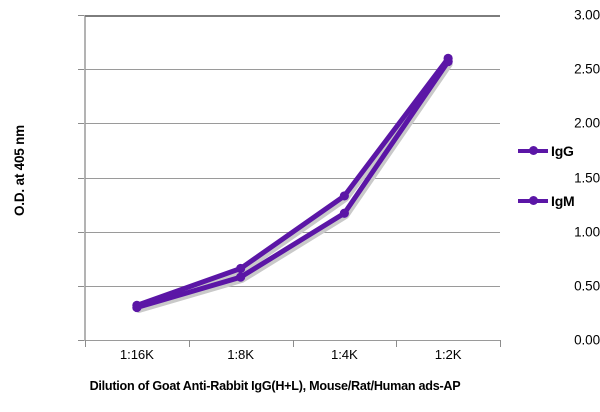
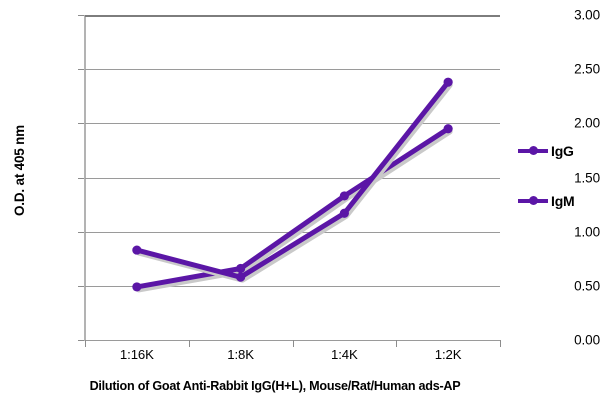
IgG/1:16K: 0.32 -> 0.49
IgM/1:16K: 0.30 -> 0.83
IgG/1:2K: 2.60 -> 1.95
IgM/1:2K: 2.57 -> 2.38
